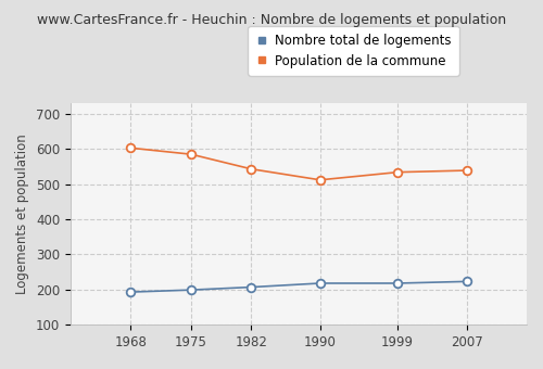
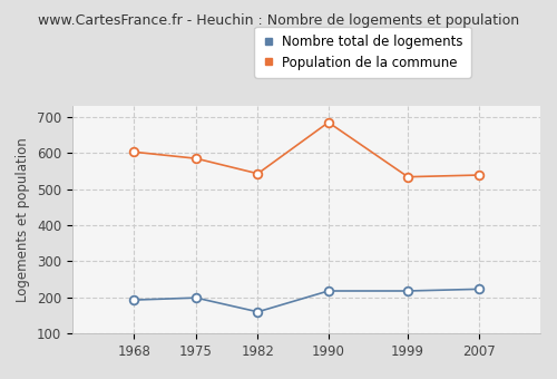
Nombre total de logements/1982: 207 -> 160
Population de la commune/1990: 512 -> 685
